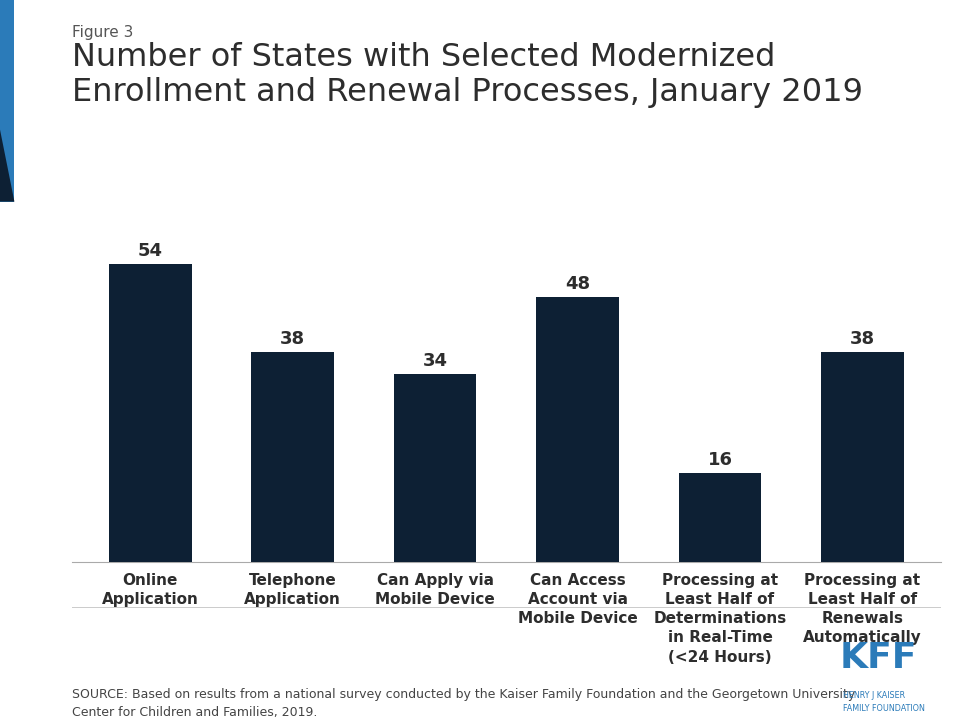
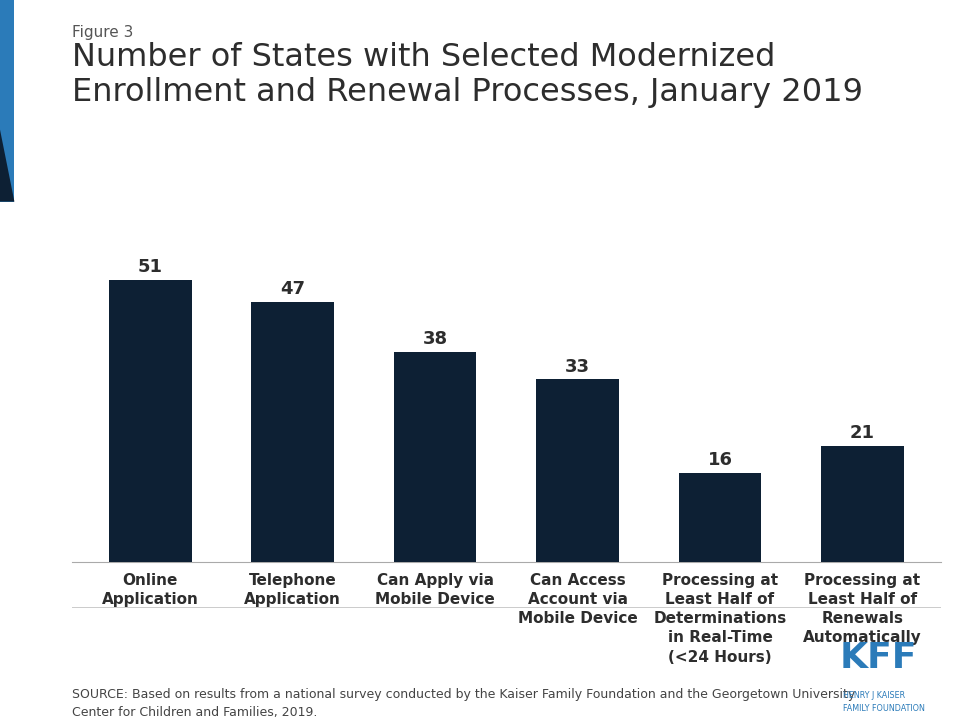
Online Application: 54 -> 51
Telephone Application: 38 -> 47
Can Apply via Mobile Device: 34 -> 38
Can Access Account via Mobile Device: 48 -> 33
Processing at Least Half of Renewals Automatically: 38 -> 21
